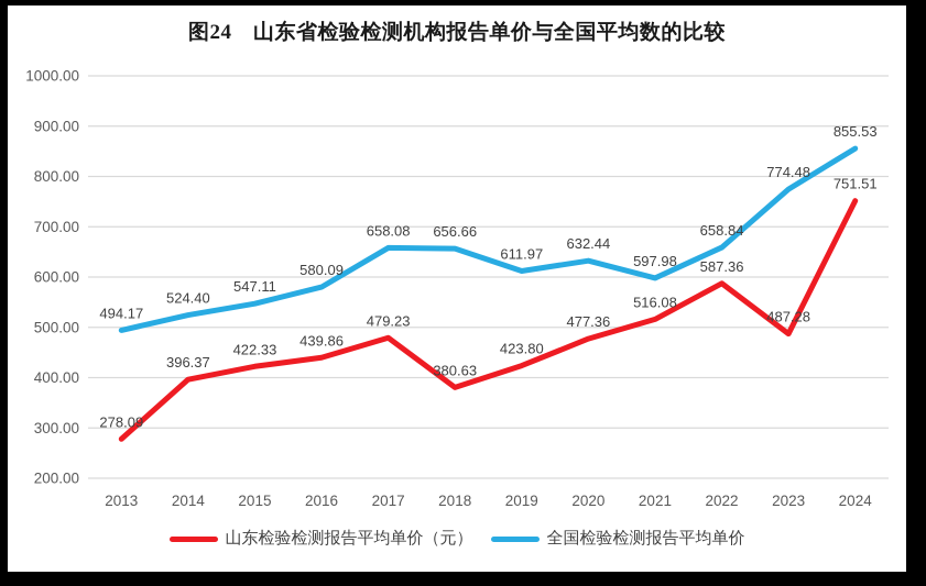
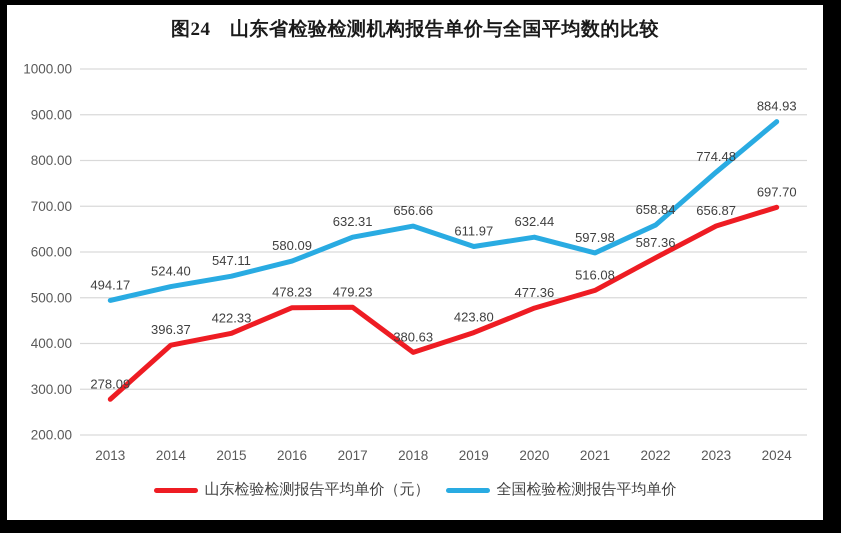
山东检验检测报告平均单价（元）/2016: 439.86 -> 478.23
全国检验检测报告平均单价/2017: 658.08 -> 632.31
山东检验检测报告平均单价（元）/2023: 487.28 -> 656.87
山东检验检测报告平均单价（元）/2024: 751.51 -> 697.70
全国检验检测报告平均单价/2024: 855.53 -> 884.93
